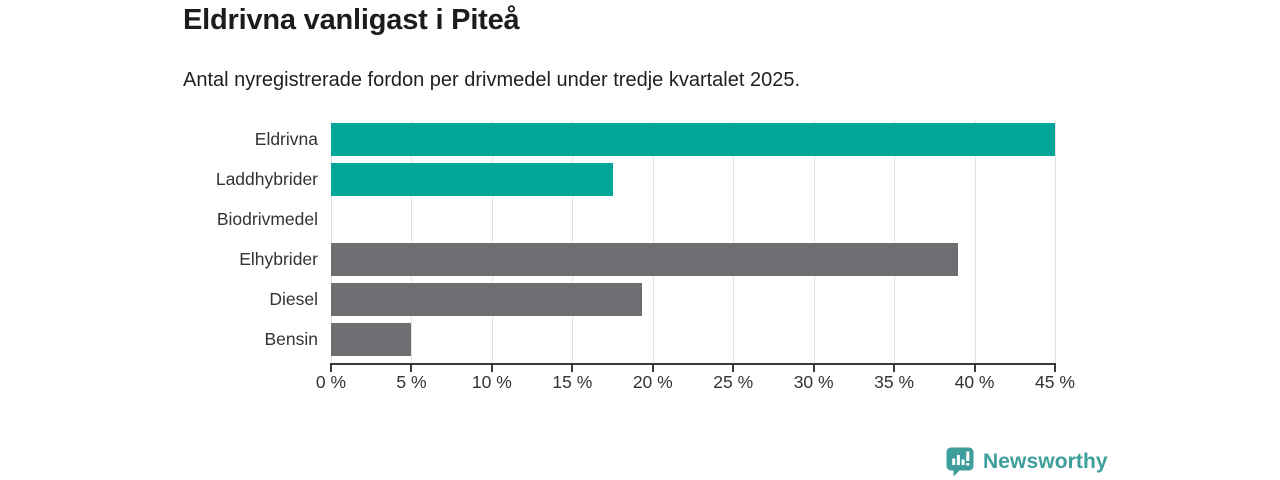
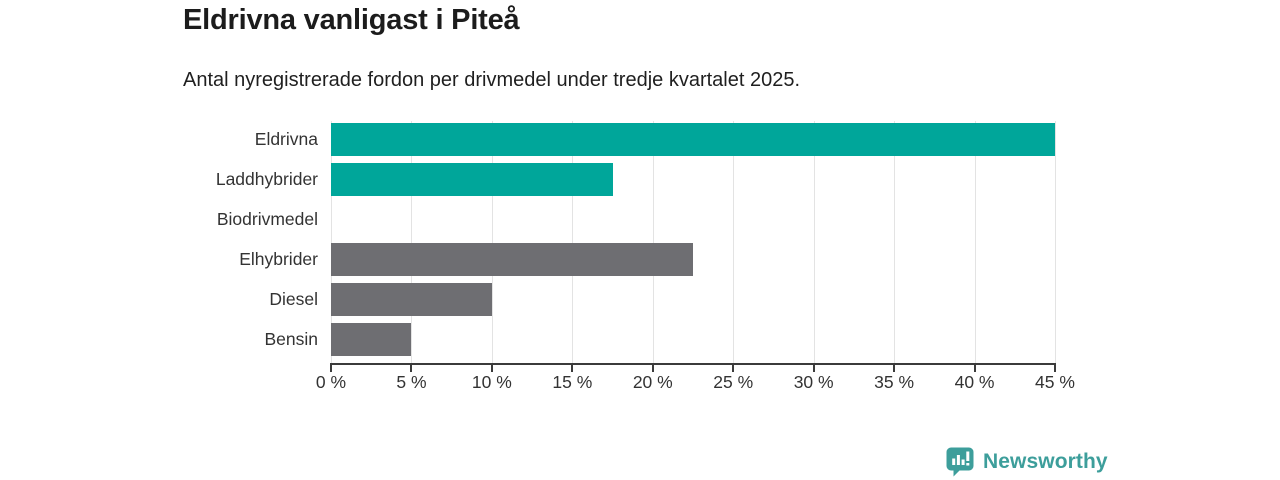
Elhybrider: 39.0% -> 22.5%
Diesel: 19.3% -> 10.0%
